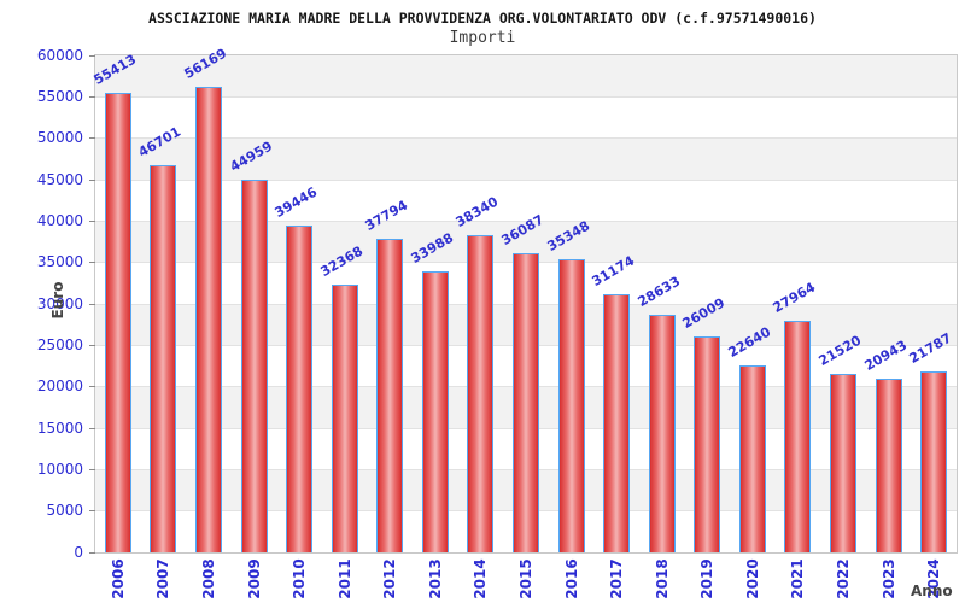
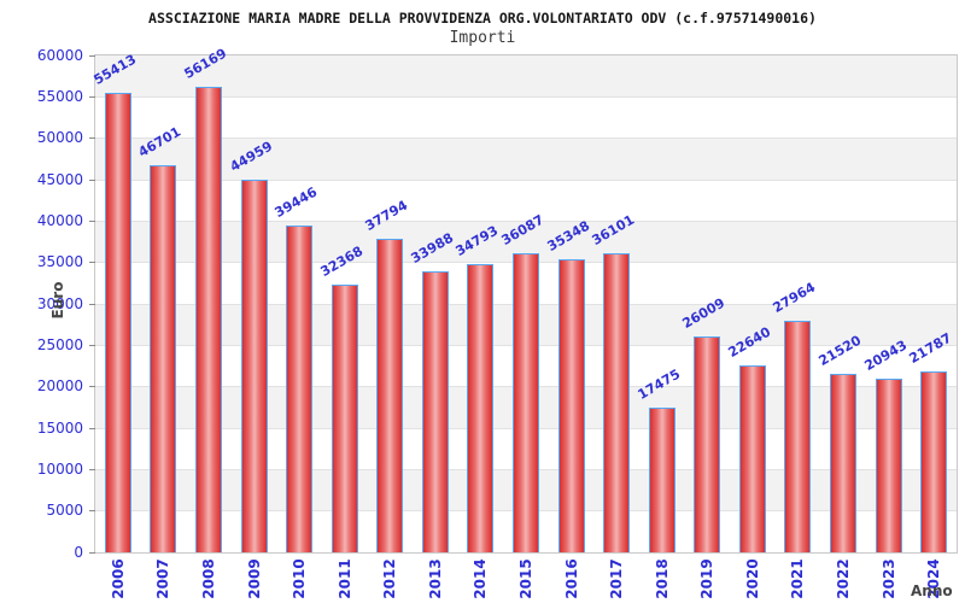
2014: 38340 -> 34793
2017: 31174 -> 36101
2018: 28633 -> 17475
